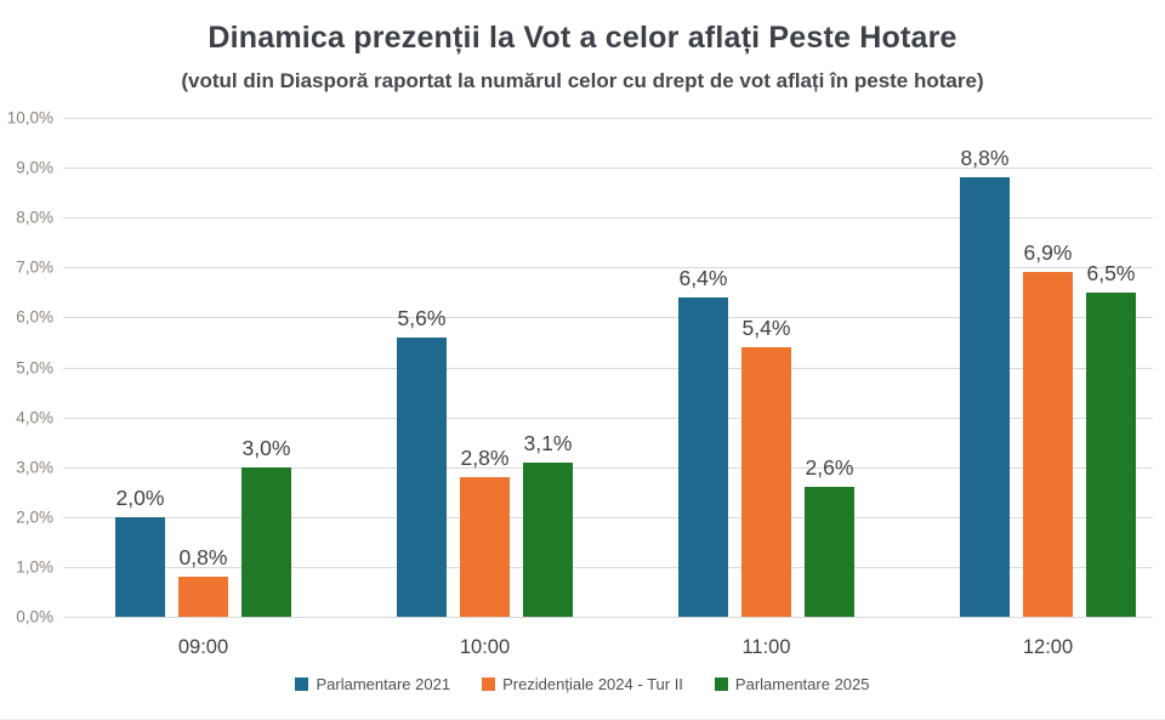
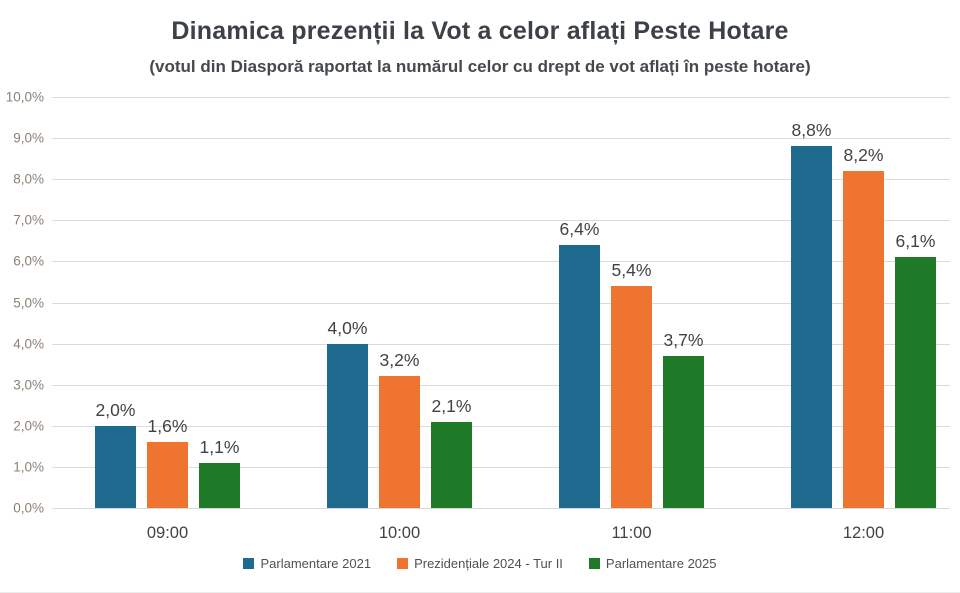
Prezidențiale 2024 - Tur II/09:00: 0,8% -> 1,6%
Parlamentare 2025/09:00: 3,0% -> 1,1%
Parlamentare 2021/10:00: 5,6% -> 4,0%
Prezidențiale 2024 - Tur II/10:00: 2,8% -> 3,2%
Parlamentare 2025/10:00: 3,1% -> 2,1%
Parlamentare 2025/11:00: 2,6% -> 3,7%
Prezidențiale 2024 - Tur II/12:00: 6,9% -> 8,2%
Parlamentare 2025/12:00: 6,5% -> 6,1%
